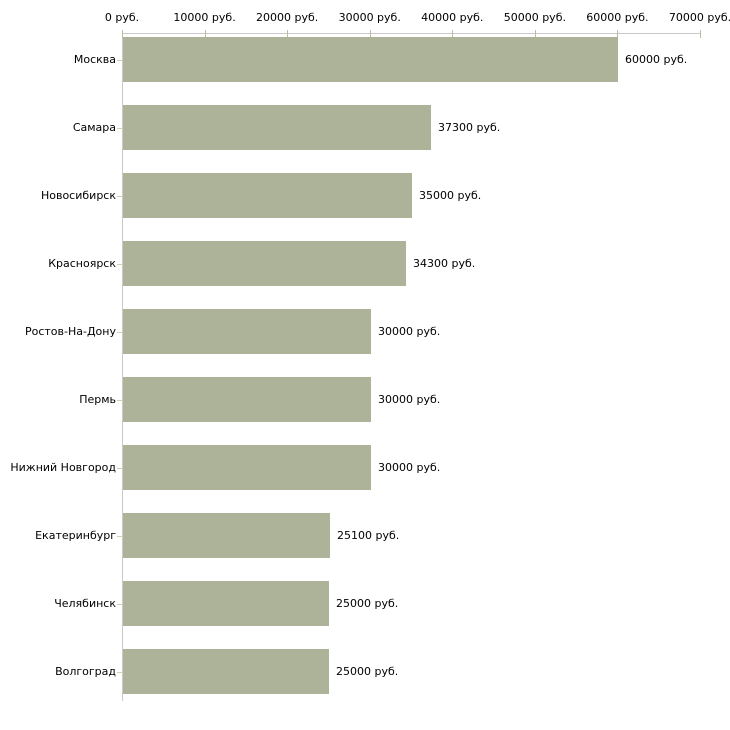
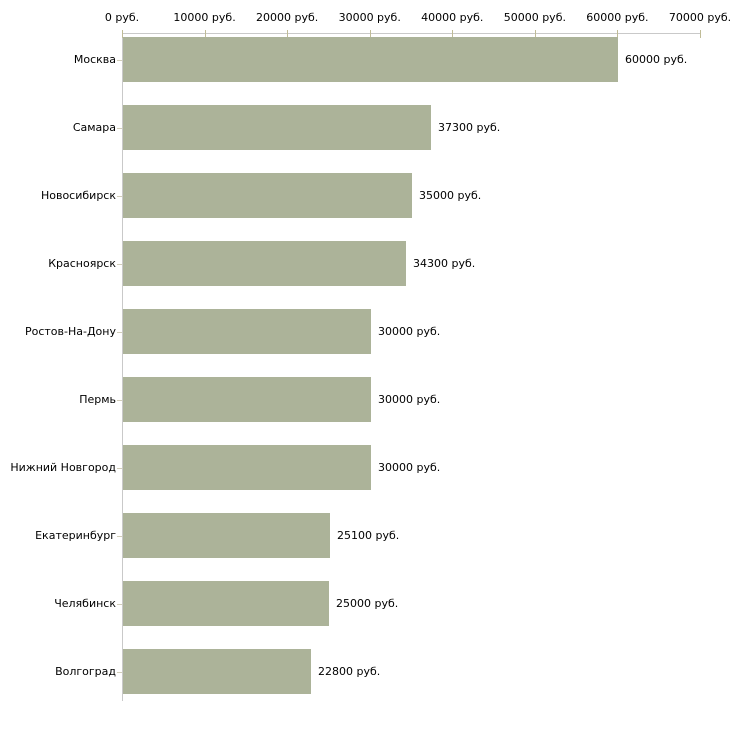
Волгоград: 25000 -> 22800
